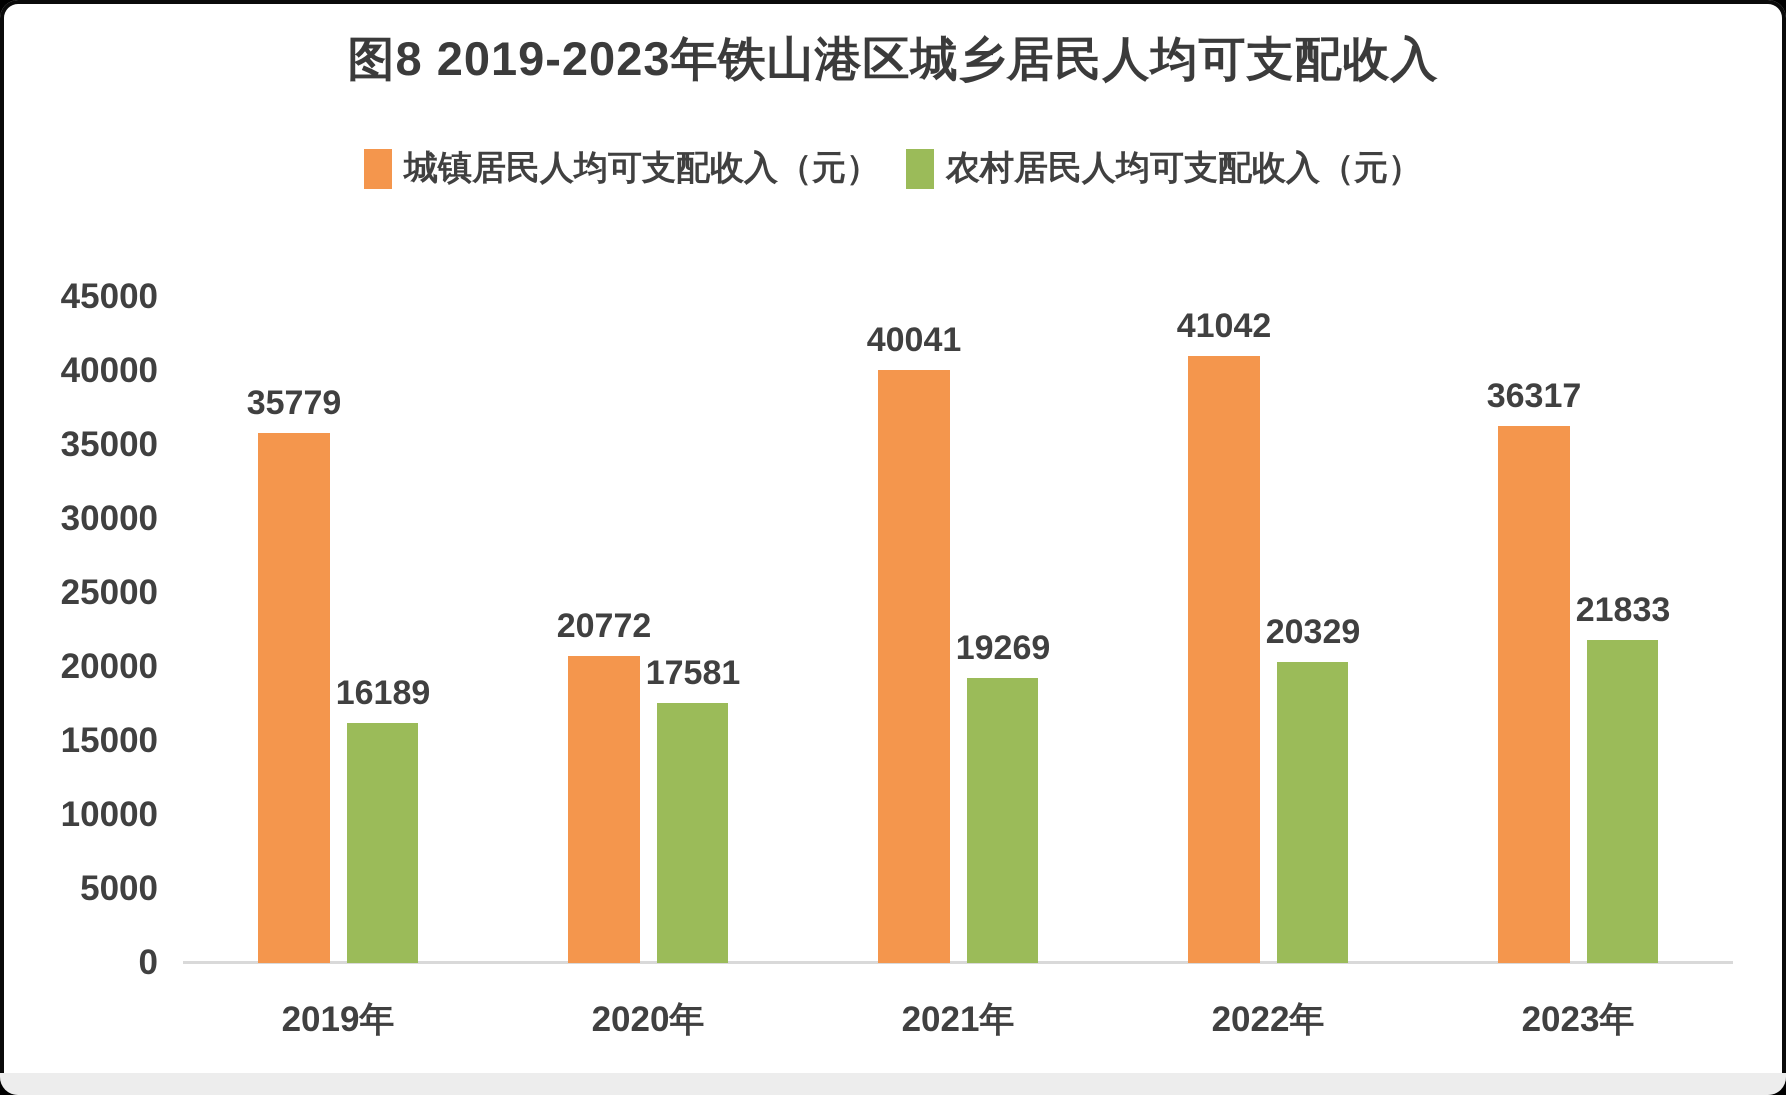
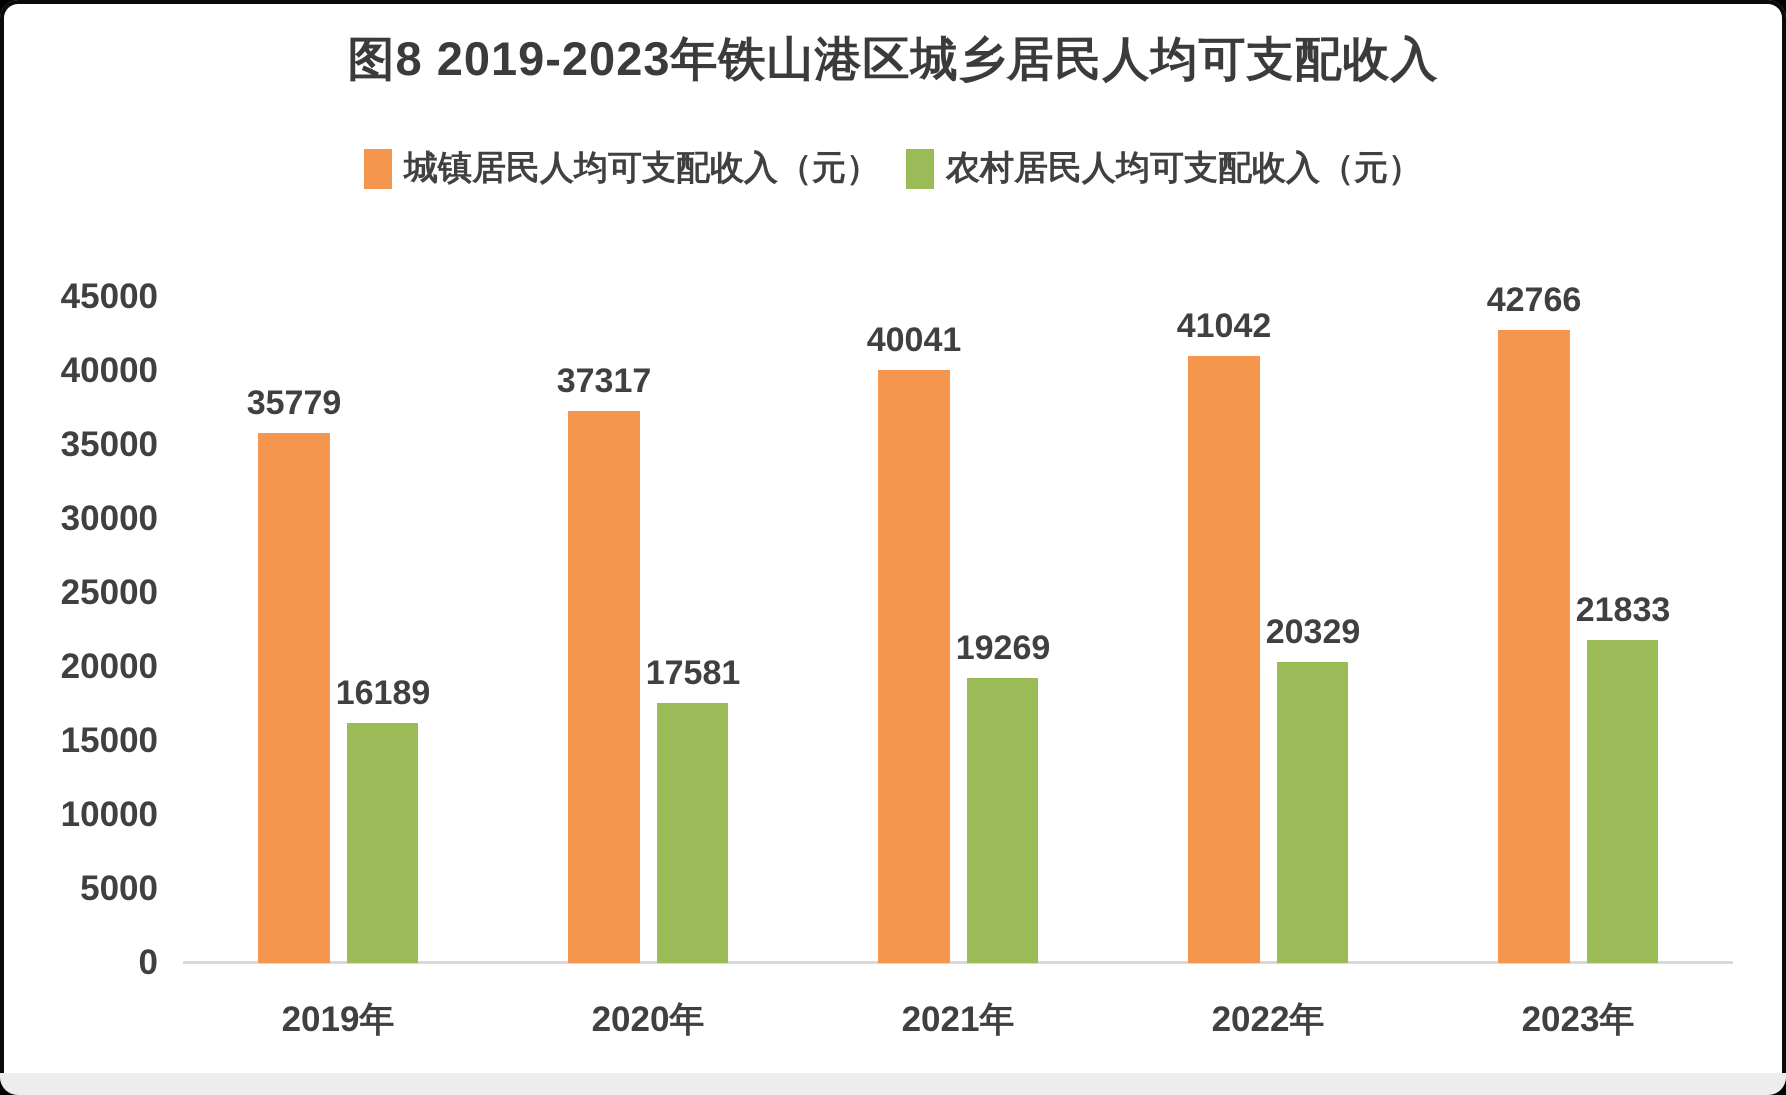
城镇居民人均可支配收入（元）/2020年: 20772 -> 37317
城镇居民人均可支配收入（元）/2023年: 36317 -> 42766
